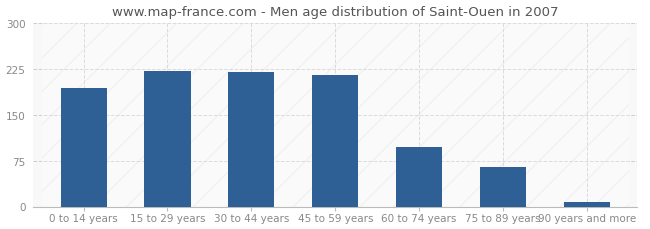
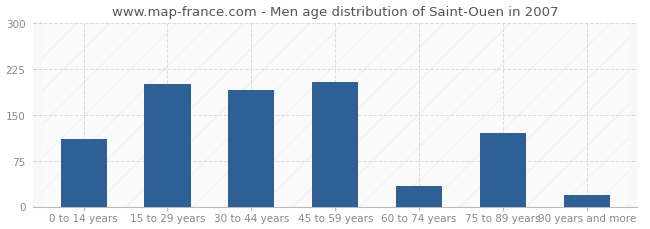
0 to 14 years: 193 -> 110
15 to 29 years: 222 -> 200
30 to 44 years: 220 -> 190
45 to 59 years: 215 -> 204
60 to 74 years: 98 -> 34
75 to 89 years: 65 -> 120
90 years and more: 7 -> 18
